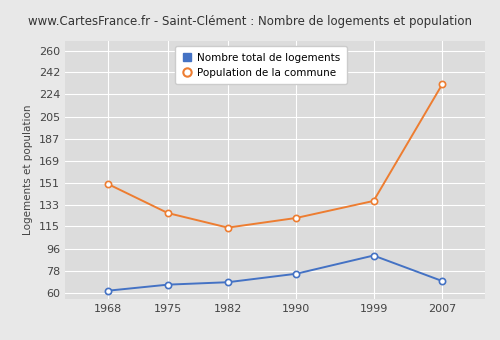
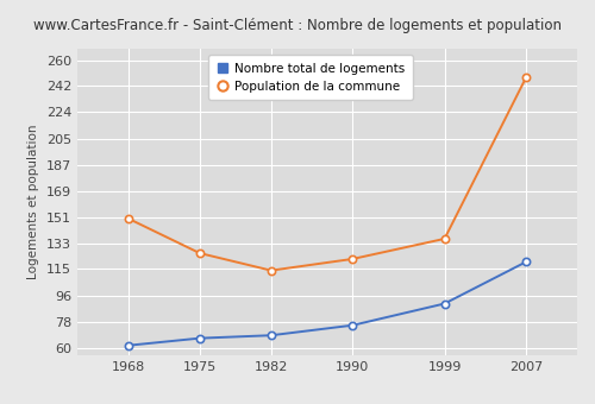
Nombre total de logements/2007: 70 -> 120
Population de la commune/2007: 232 -> 248
